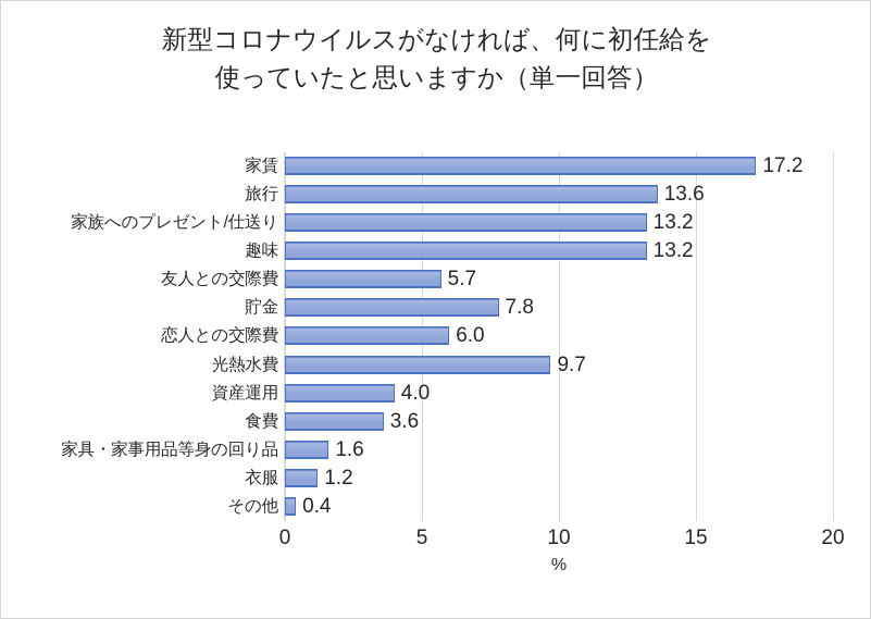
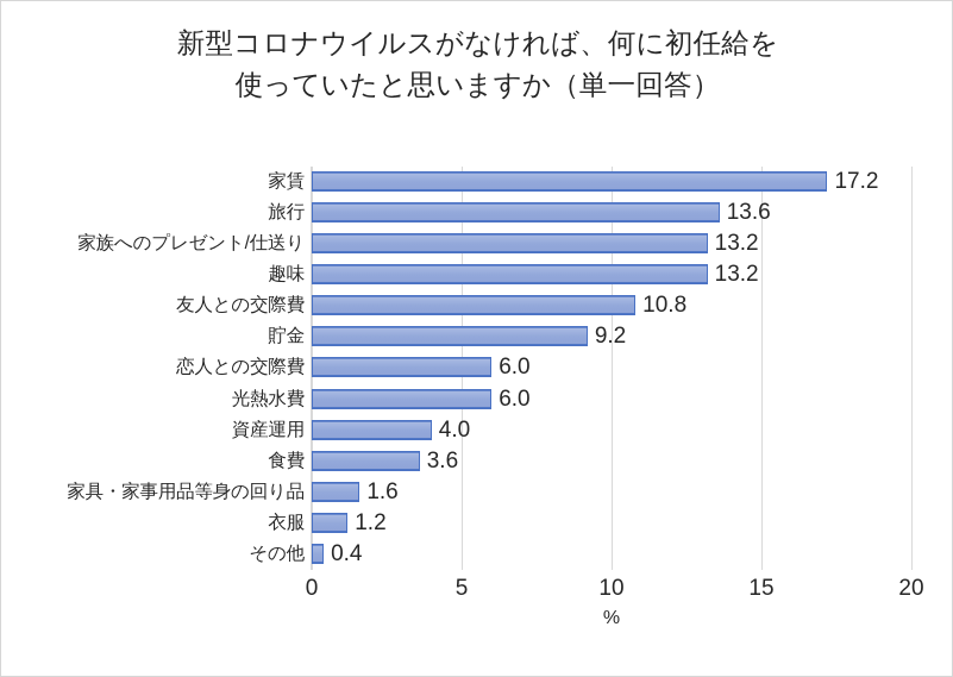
友人との交際費: 5.7 -> 10.8
貯金: 7.8 -> 9.2
光熱水費: 9.7 -> 6.0
